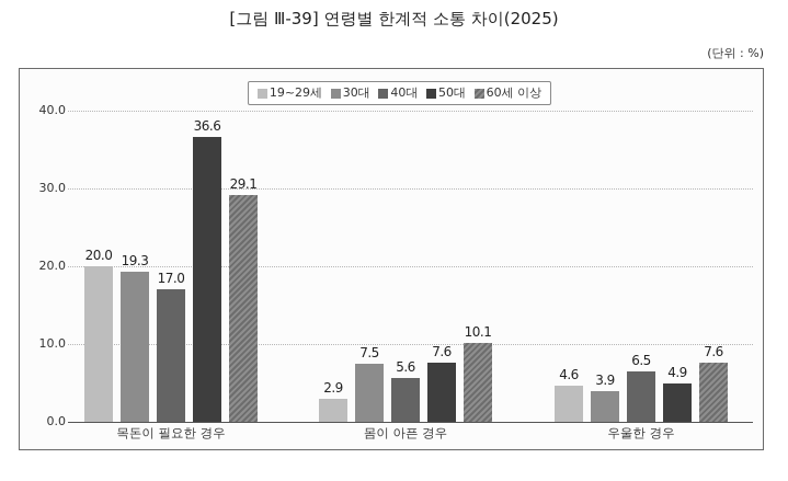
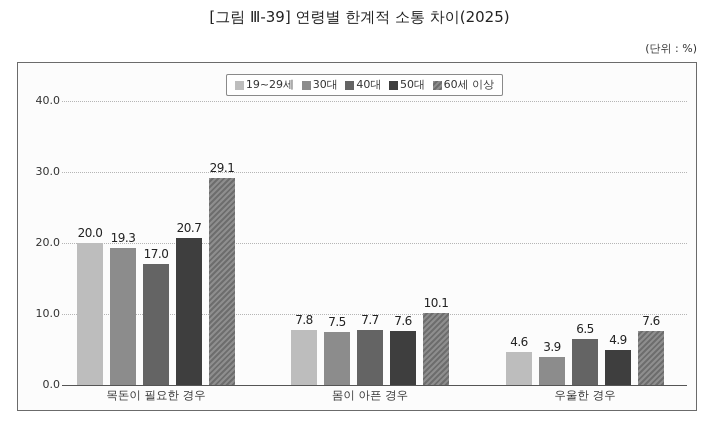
50대/목돈이 필요한 경우: 36.6 -> 20.7
19~29세/몸이 아픈 경우: 2.9 -> 7.8
40대/몸이 아픈 경우: 5.6 -> 7.7
